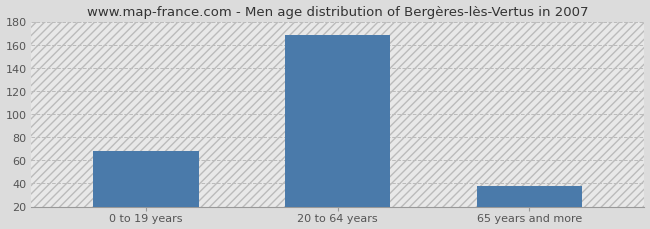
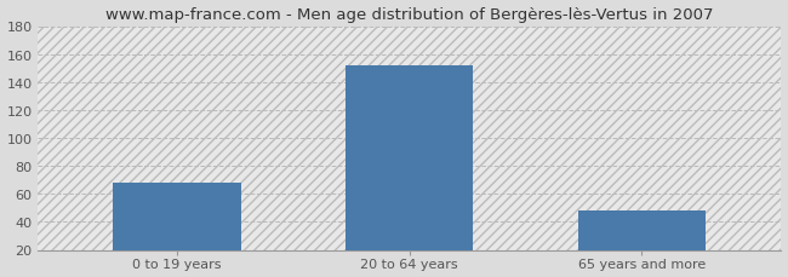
20 to 64 years: 168 -> 152
65 years and more: 38 -> 48
